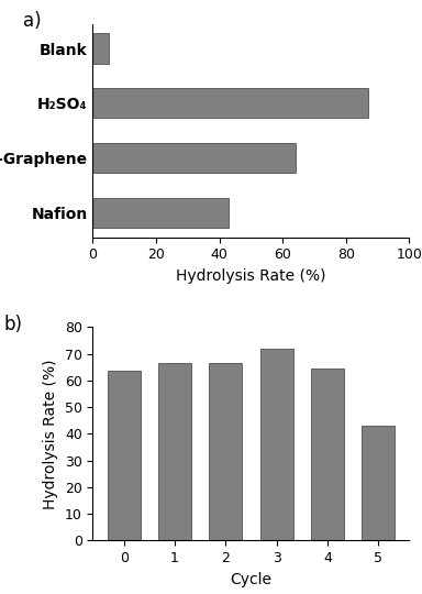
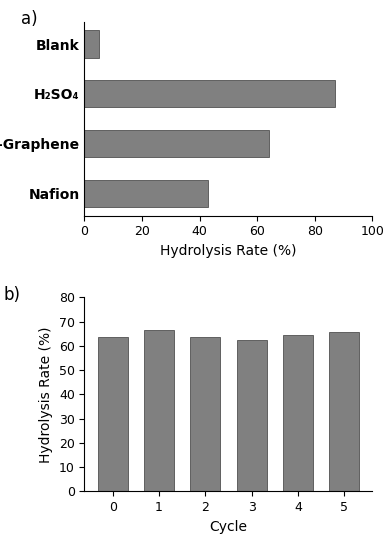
2: 66.5 -> 63.5
3: 72.0 -> 62.5
5: 43.0 -> 65.5
